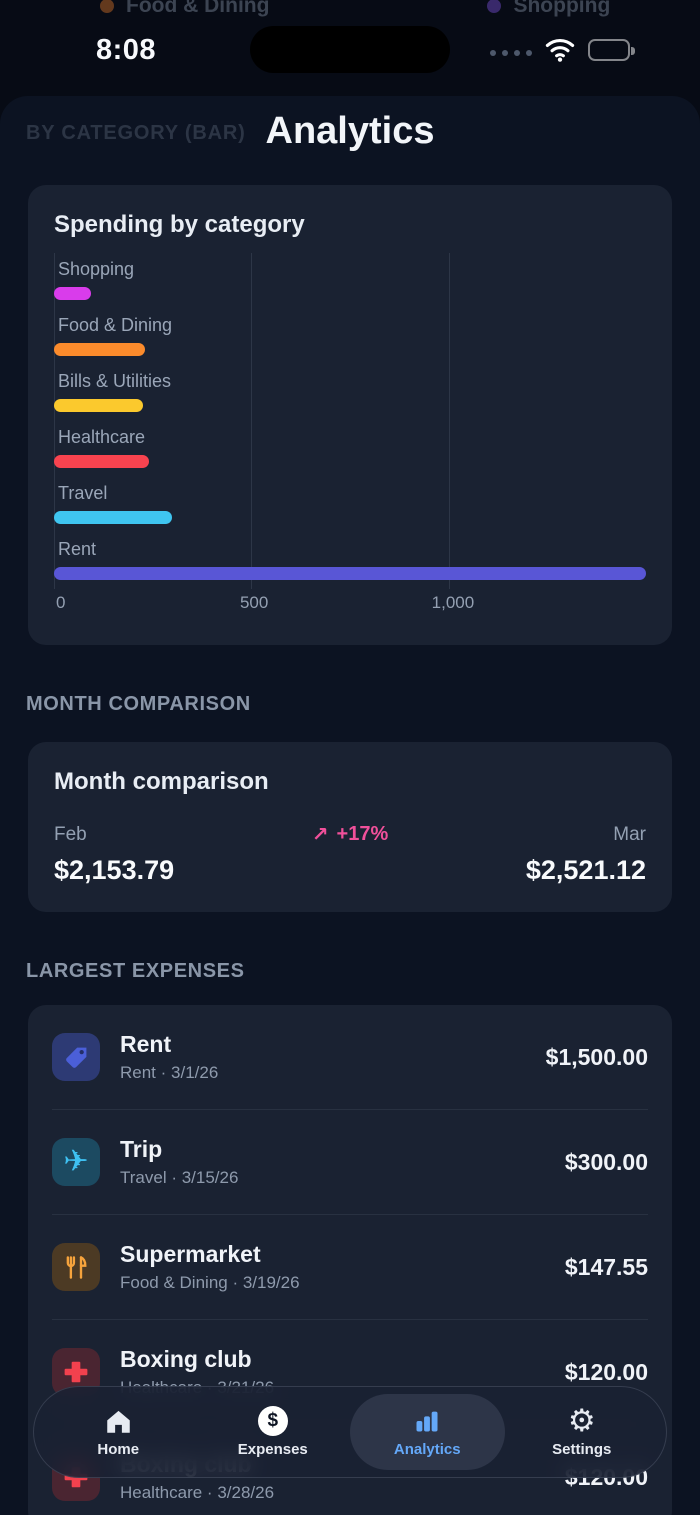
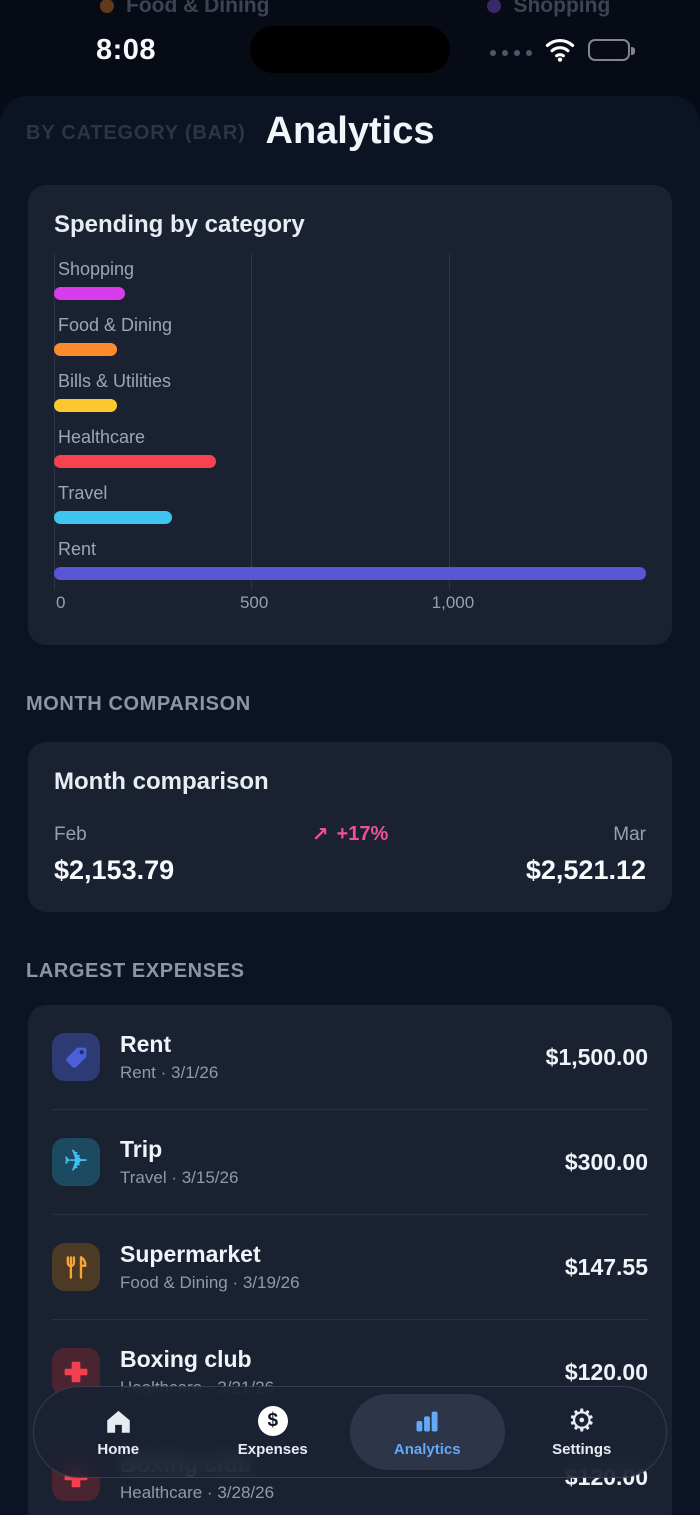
Shopping: 100 -> 180
Food & Dining: 230 -> 160
Bills & Utilities: 220 -> 160
Healthcare: 240 -> 410
